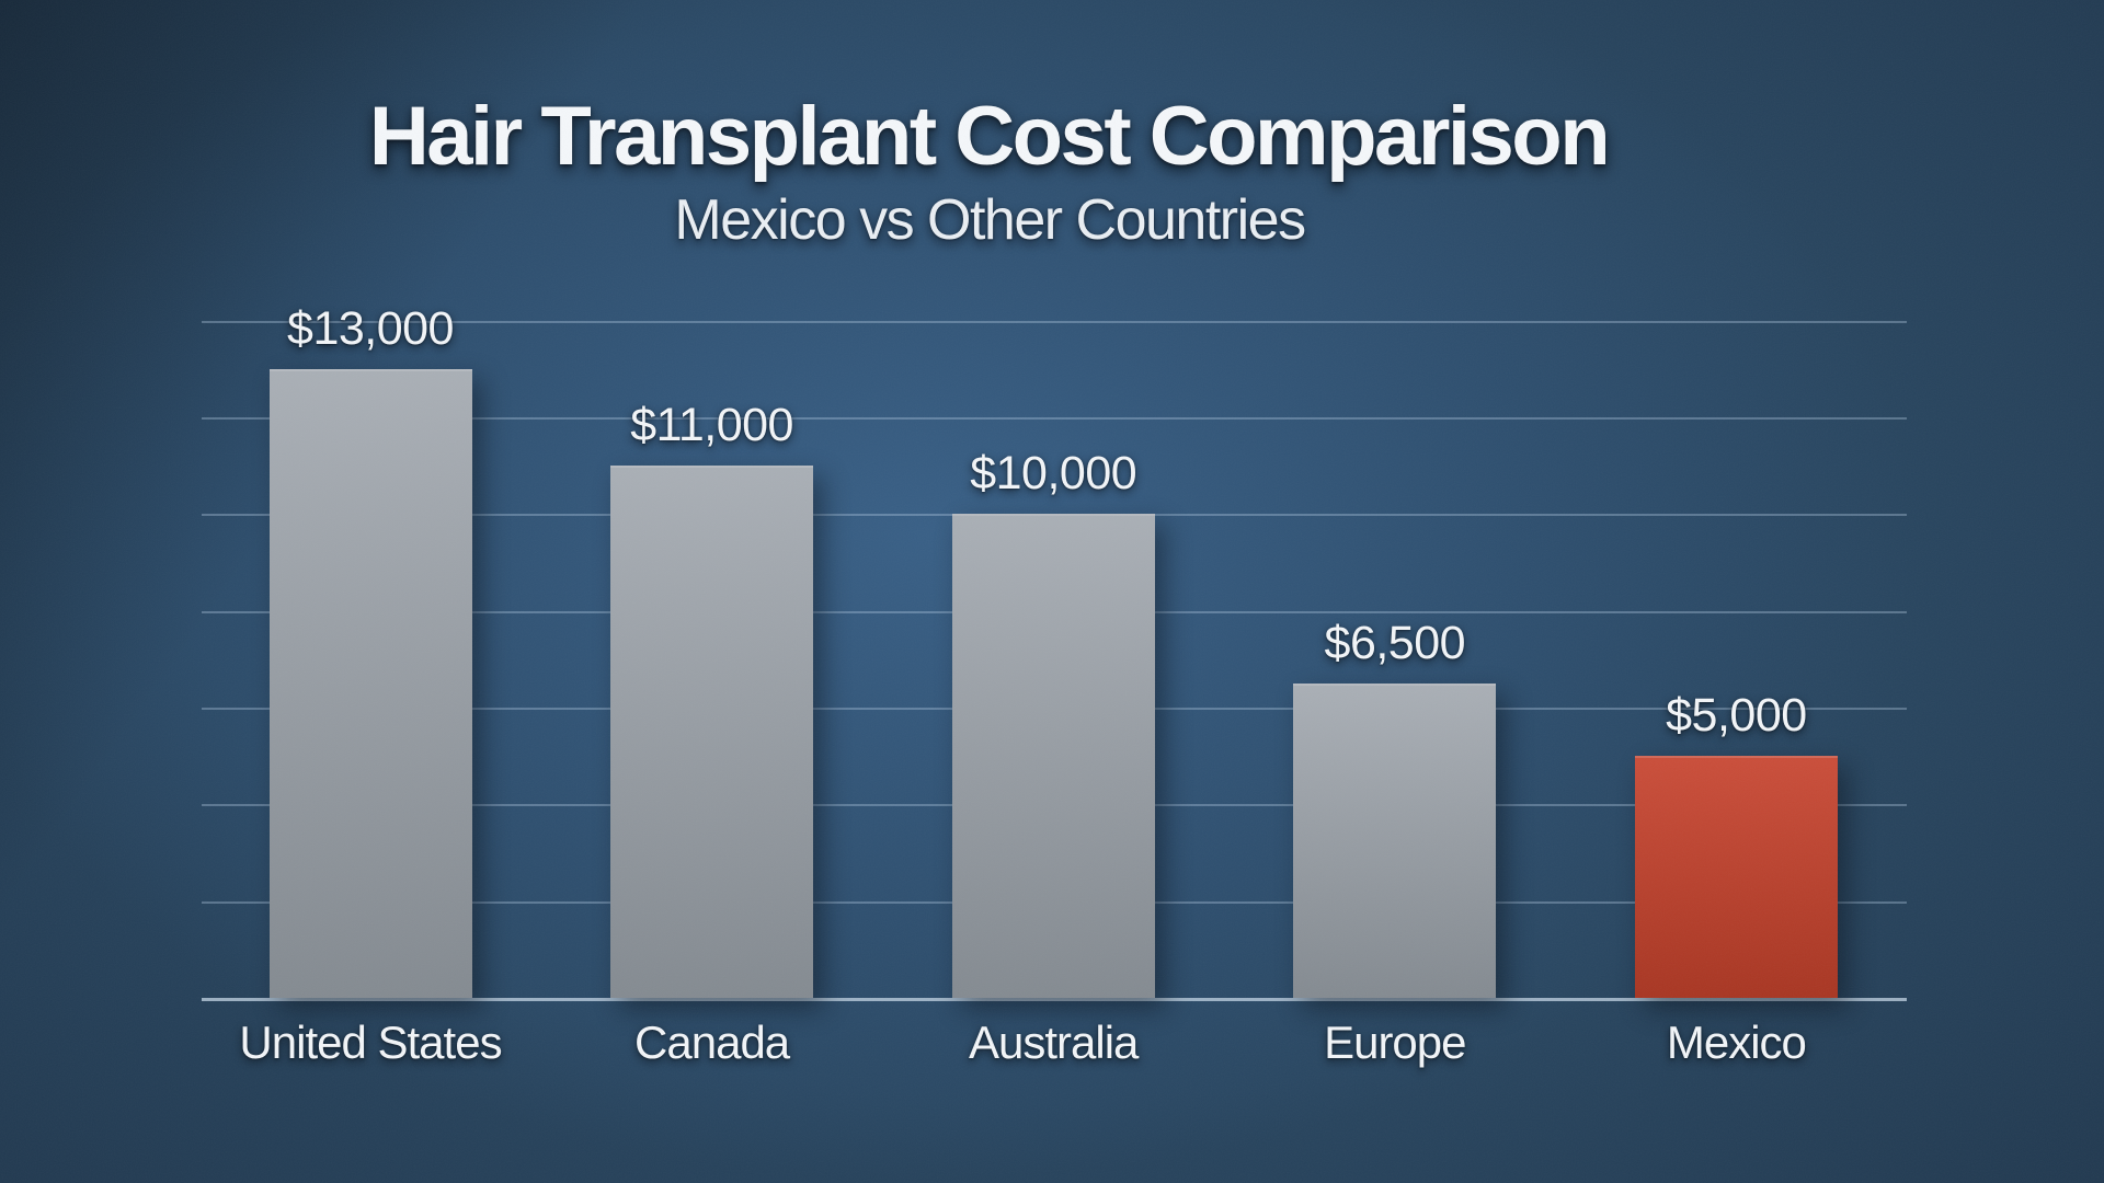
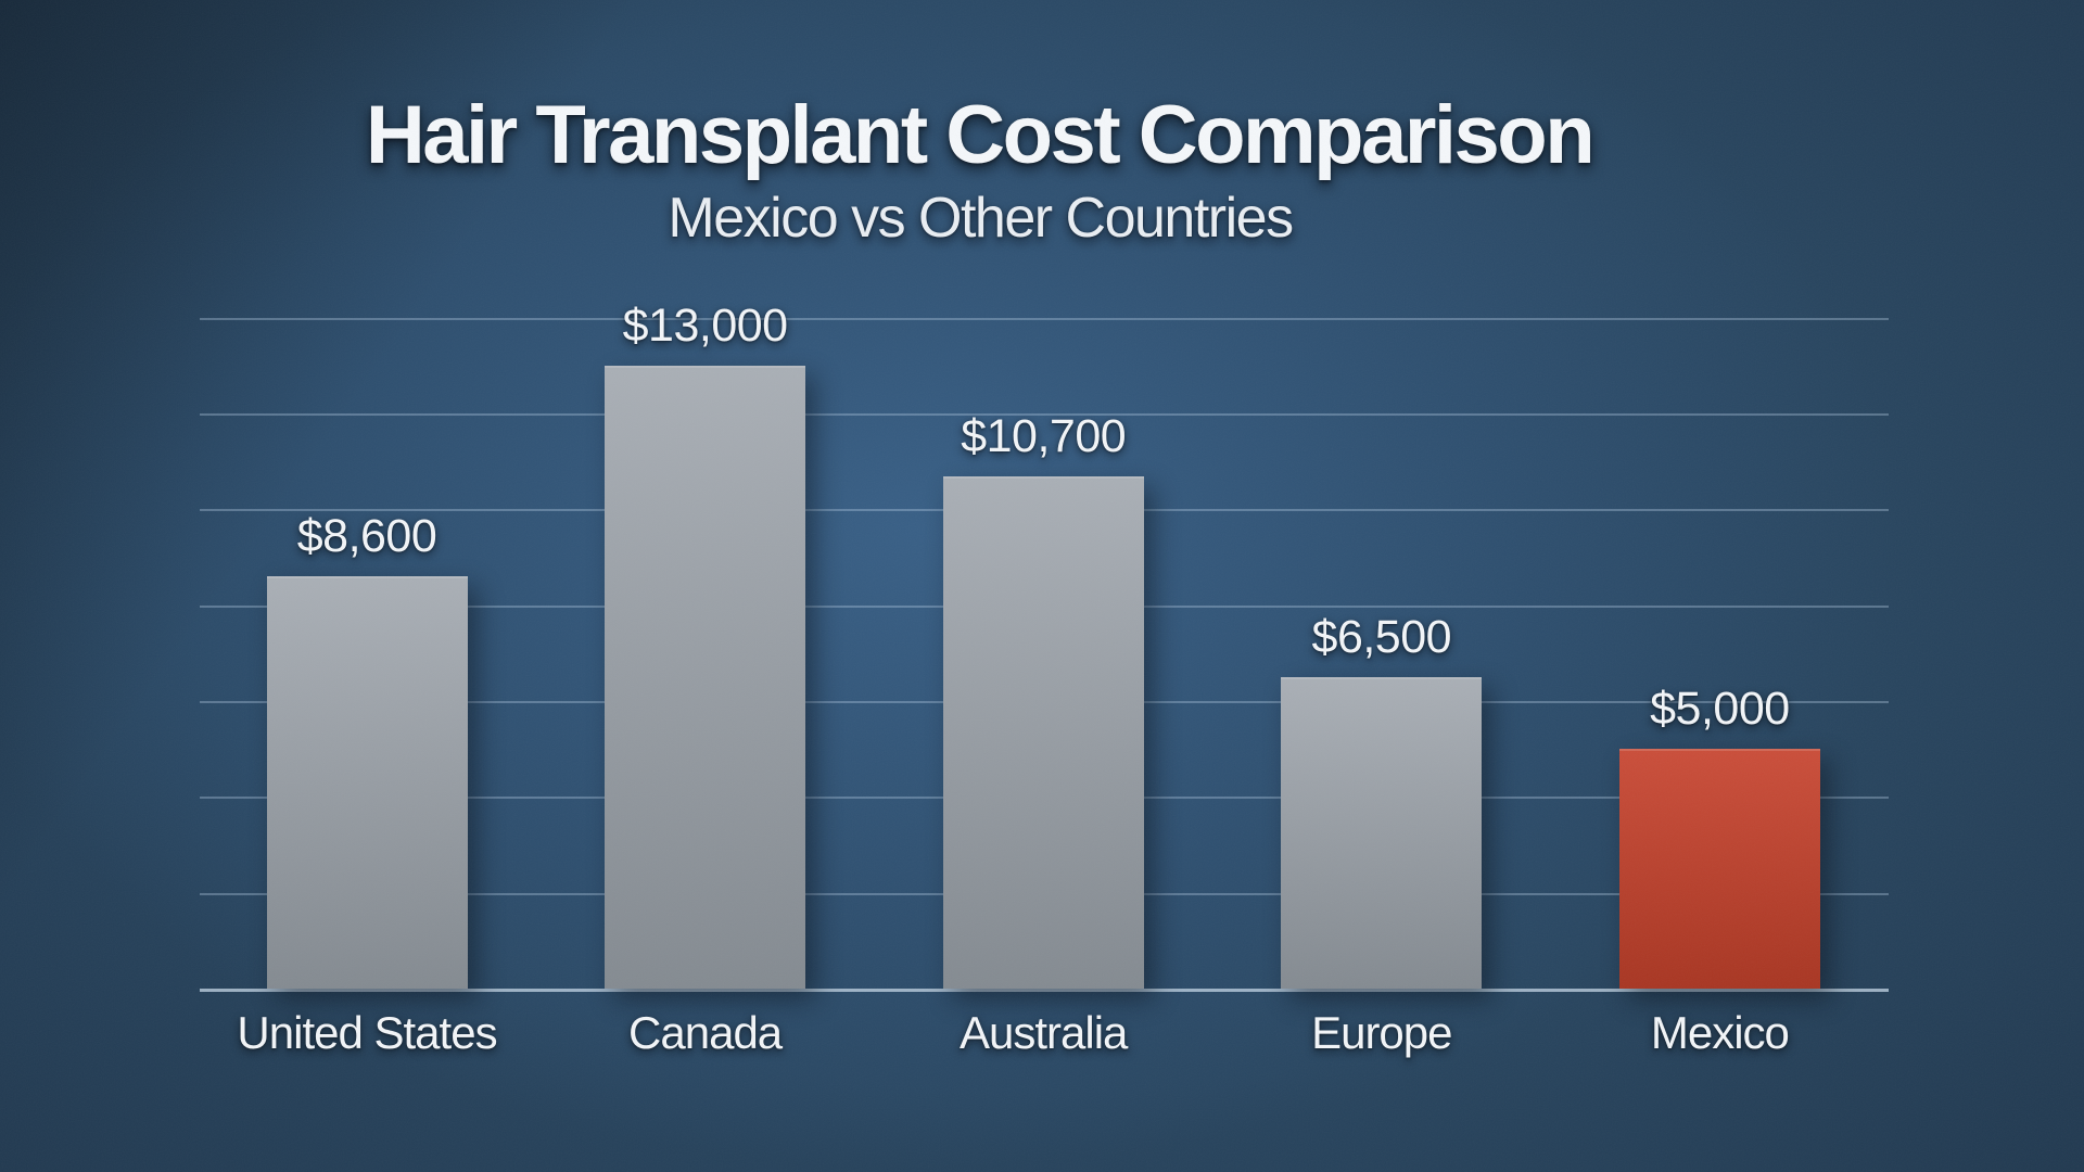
United States: $13,000 -> $8,600
Canada: $11,000 -> $13,000
Australia: $10,000 -> $10,700
